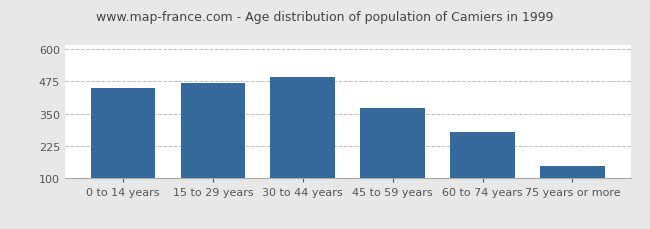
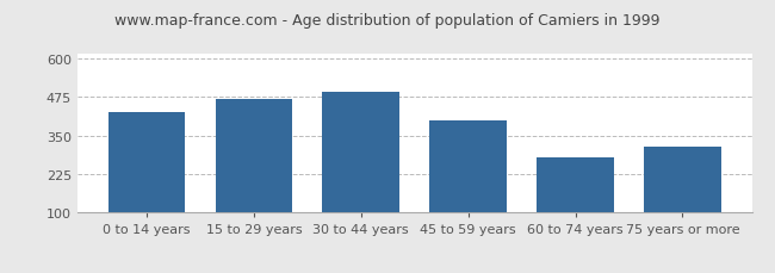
0 to 14 years: 450 -> 425
45 to 59 years: 373 -> 400
75 years or more: 148 -> 315
